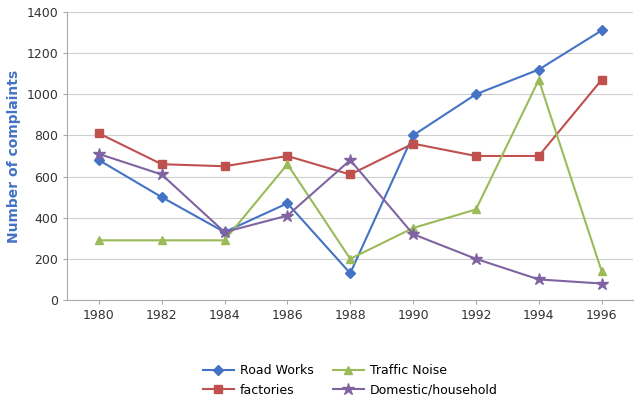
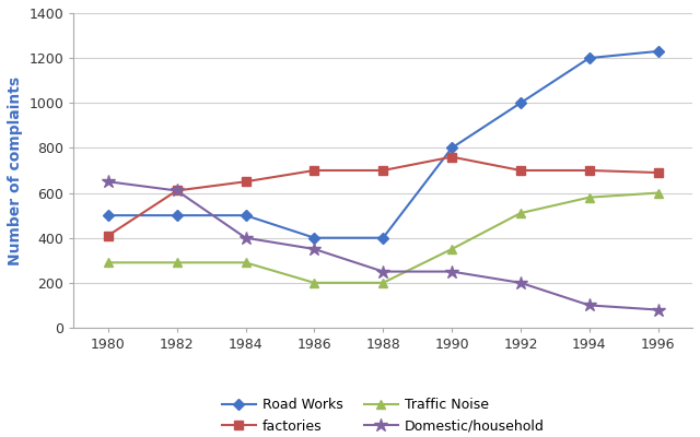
Road Works/1980: 680 -> 500
factories/1980: 810 -> 410
Domestic/household/1980: 710 -> 650
factories/1982: 660 -> 610
Road Works/1984: 330 -> 500
Domestic/household/1984: 330 -> 400
Road Works/1986: 470 -> 400
Traffic Noise/1986: 660 -> 200
Domestic/household/1986: 410 -> 350
Road Works/1988: 130 -> 400
factories/1988: 610 -> 700
Domestic/household/1988: 680 -> 250
Domestic/household/1990: 320 -> 250
Traffic Noise/1992: 440 -> 510
Road Works/1994: 1120 -> 1200
Traffic Noise/1994: 1070 -> 580
Road Works/1996: 1310 -> 1230
factories/1996: 1070 -> 690
Traffic Noise/1996: 140 -> 600
